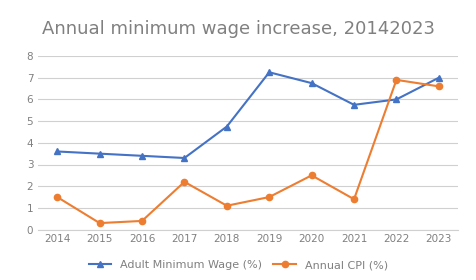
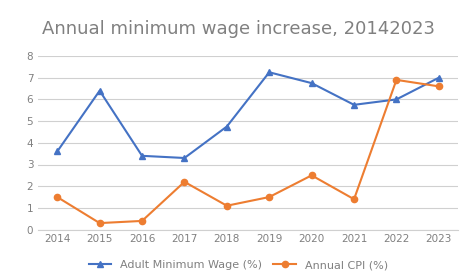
Adult Minimum Wage (%)/2015: 3.50 -> 6.40
